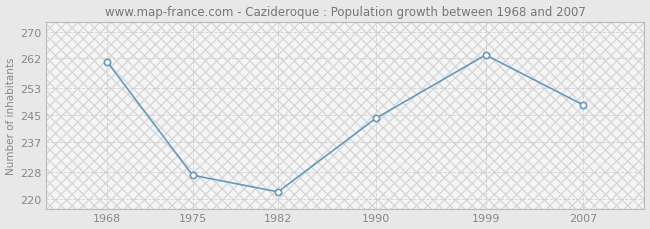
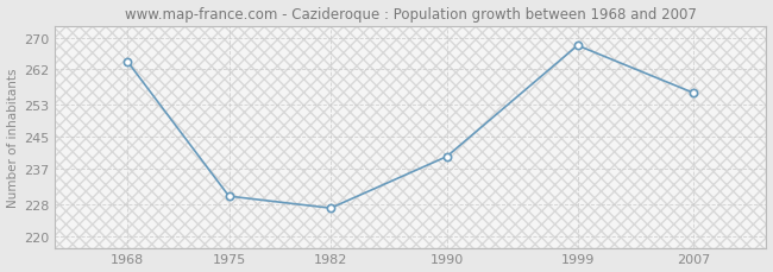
1968: 261 -> 264
1975: 227 -> 230
1982: 222 -> 227
1990: 244 -> 240
1999: 263 -> 268
2007: 248 -> 256
